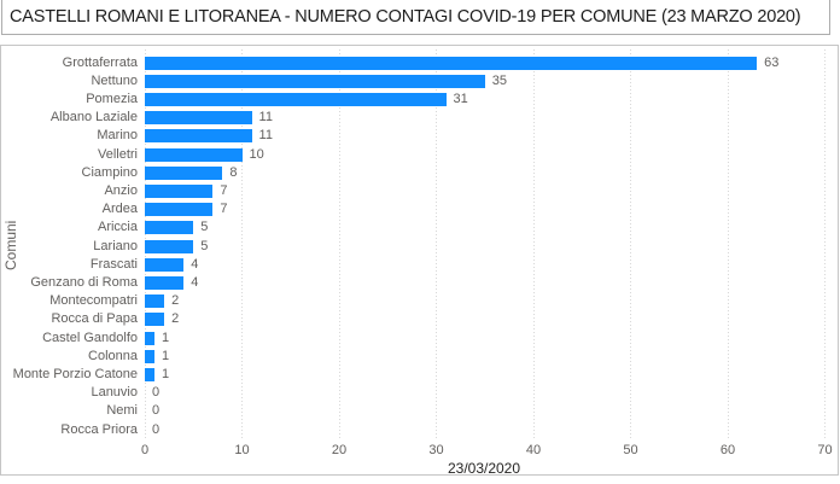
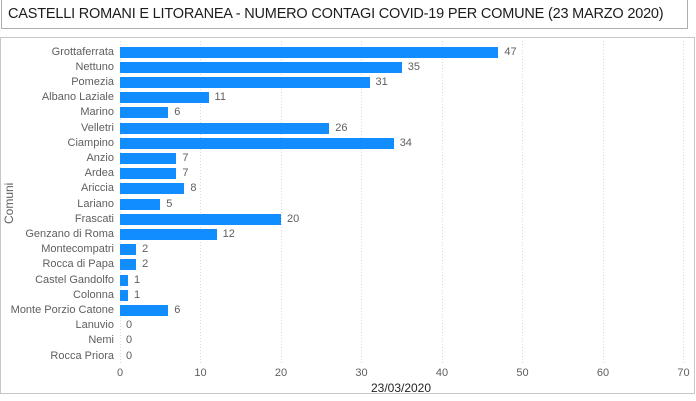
Grottaferrata: 63 -> 47
Marino: 11 -> 6
Velletri: 10 -> 26
Ciampino: 8 -> 34
Ariccia: 5 -> 8
Frascati: 4 -> 20
Genzano di Roma: 4 -> 12
Monte Porzio Catone: 1 -> 6
